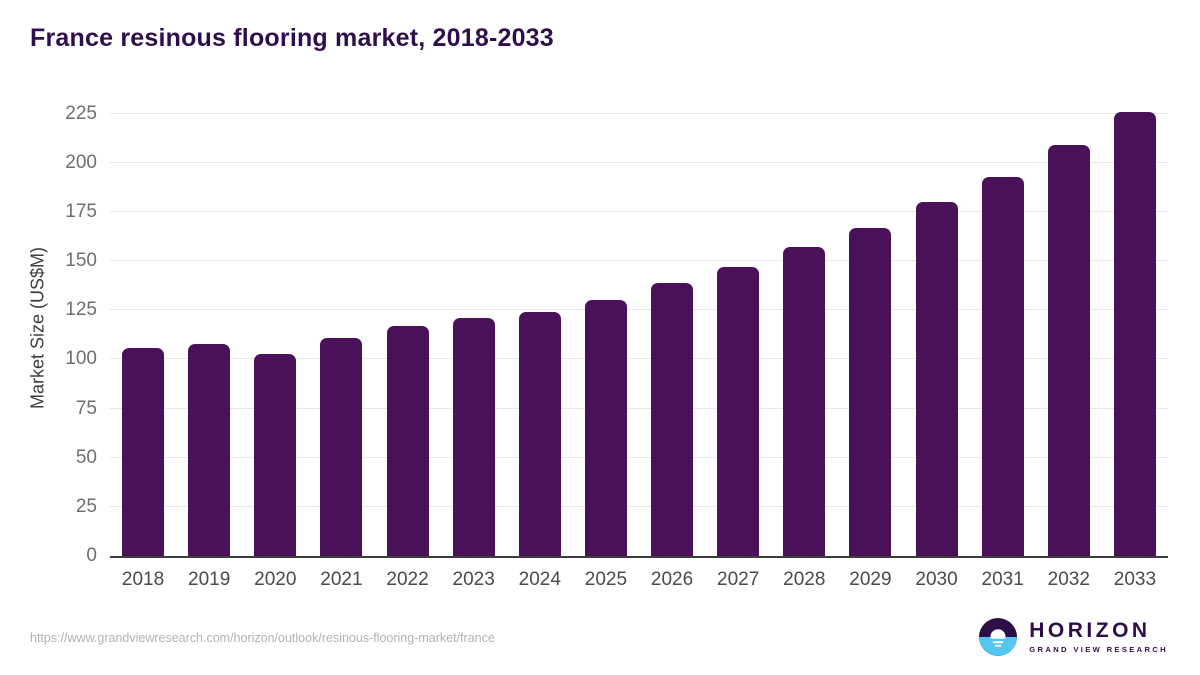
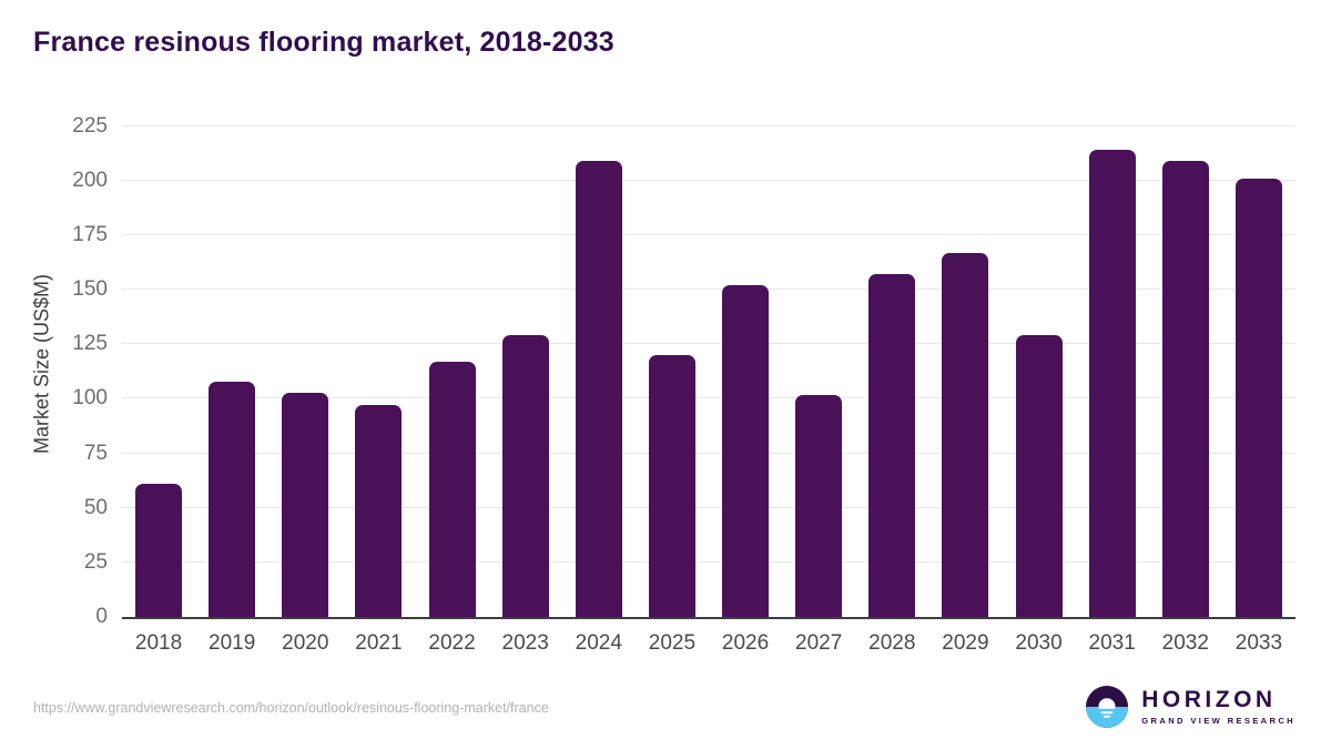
2018: 106 -> 61
2021: 111 -> 97
2023: 121 -> 129
2024: 124 -> 209
2025: 130 -> 120
2026: 139 -> 152
2027: 147 -> 102
2030: 180 -> 129
2031: 193 -> 214
2033: 226 -> 201
